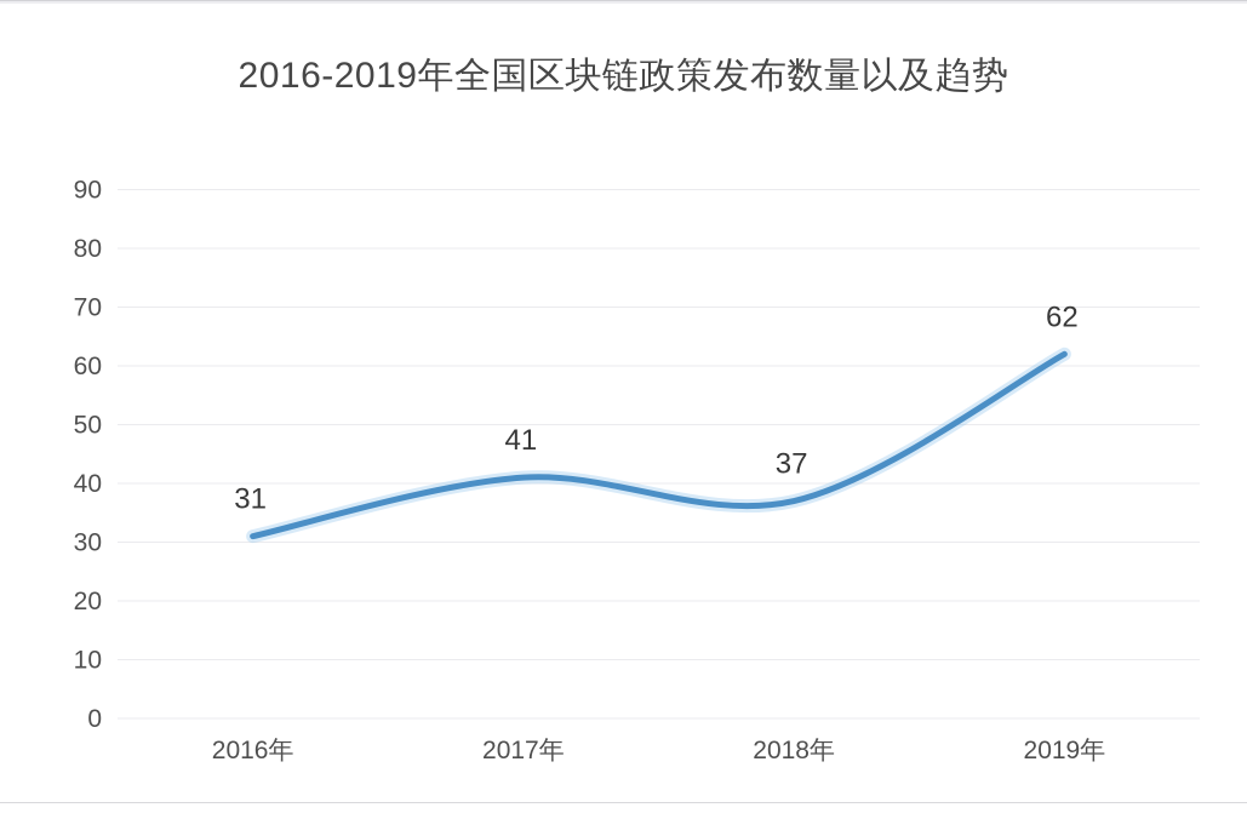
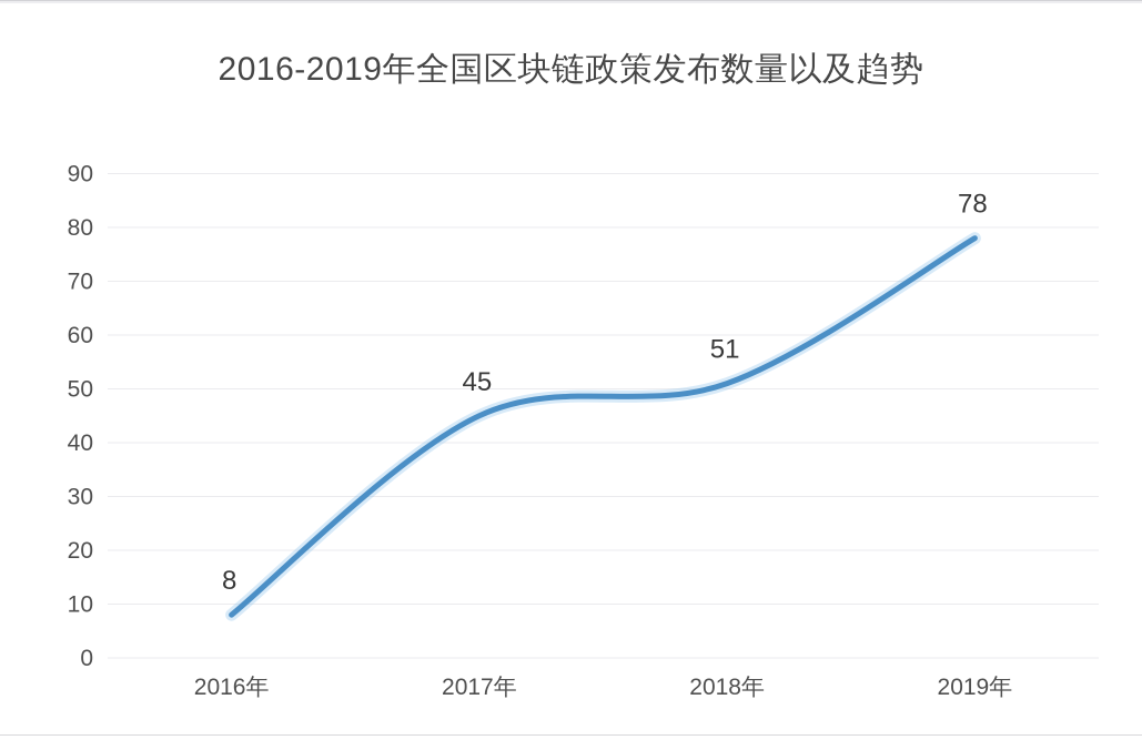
2016年: 31 -> 8
2017年: 41 -> 45
2018年: 37 -> 51
2019年: 62 -> 78
